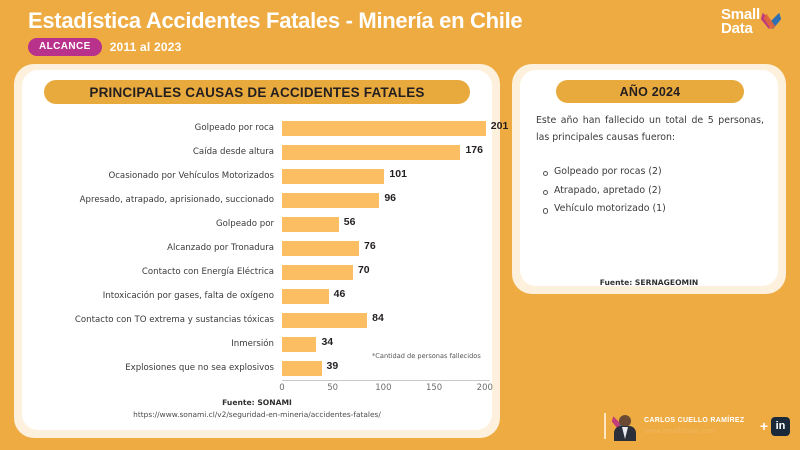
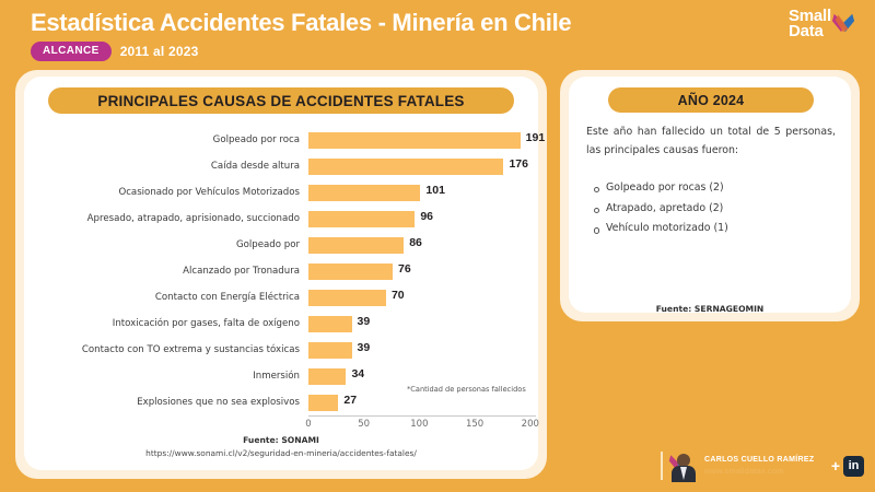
Golpeado por roca: 201 -> 191
Golpeado por: 56 -> 86
Intoxicación por gases, falta de oxígeno: 46 -> 39
Contacto con TO extrema y sustancias tóxicas: 84 -> 39
Explosiones que no sea explosivos: 39 -> 27
